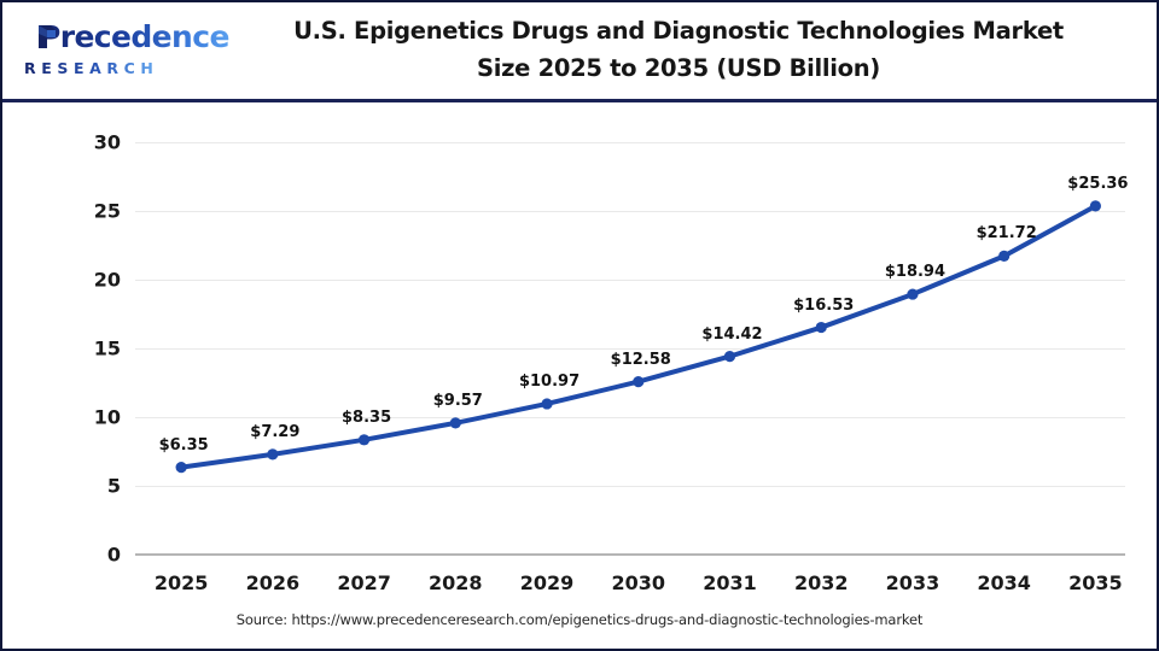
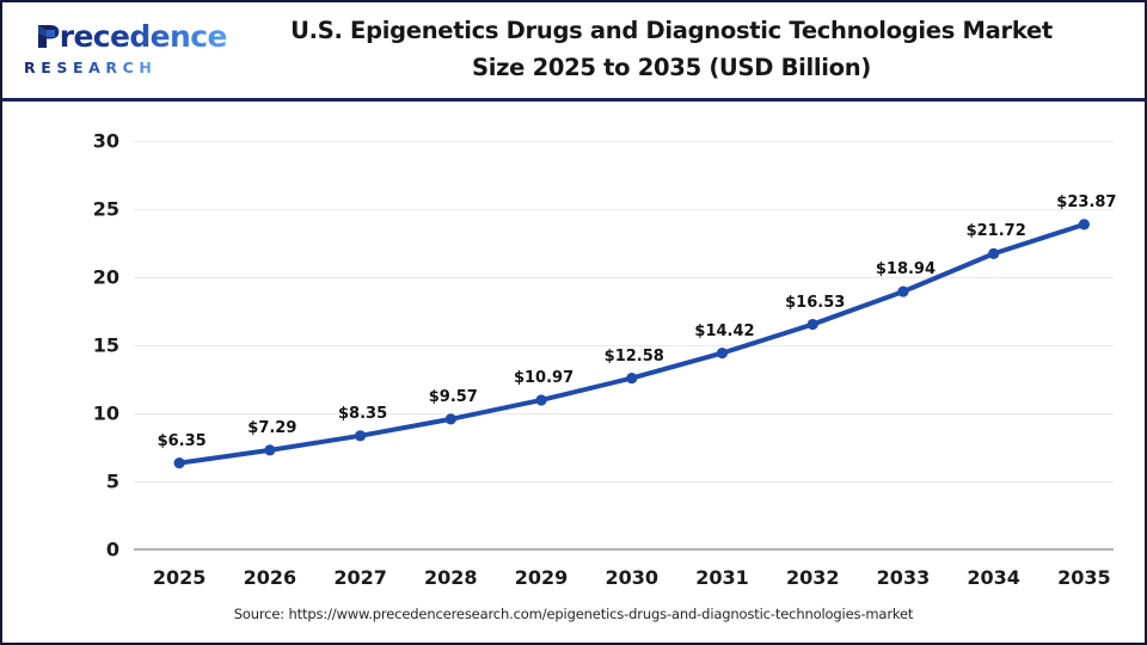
2035: $25.36 -> $23.87
